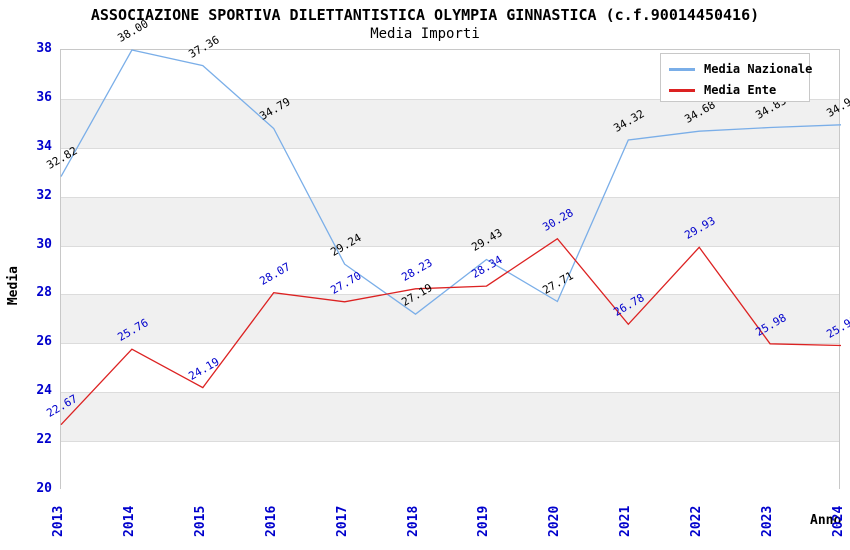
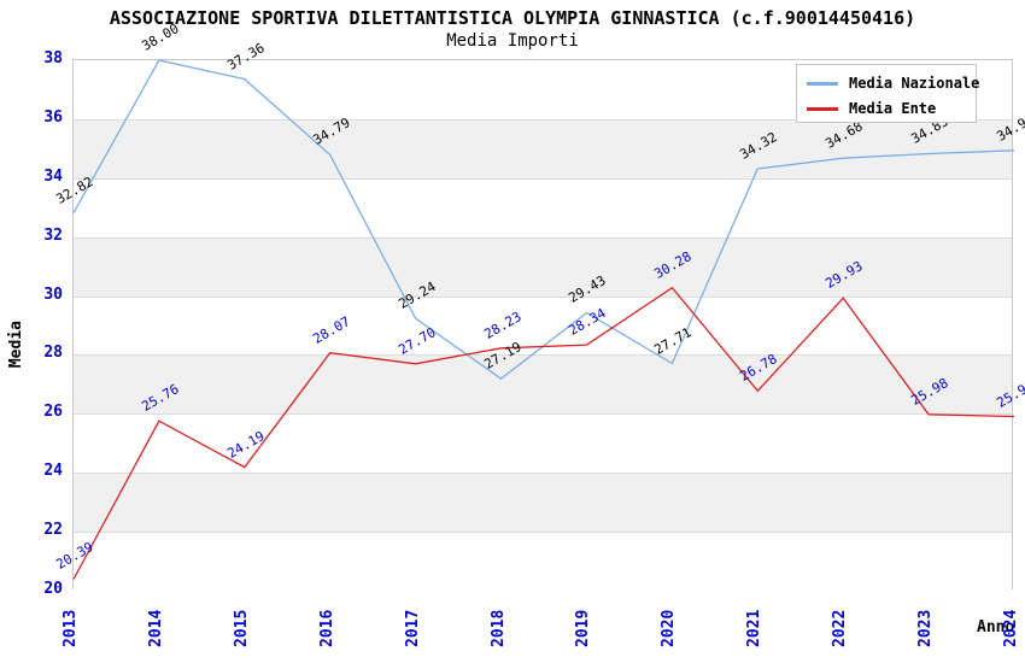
Media Ente/2013: 22.67 -> 20.39
